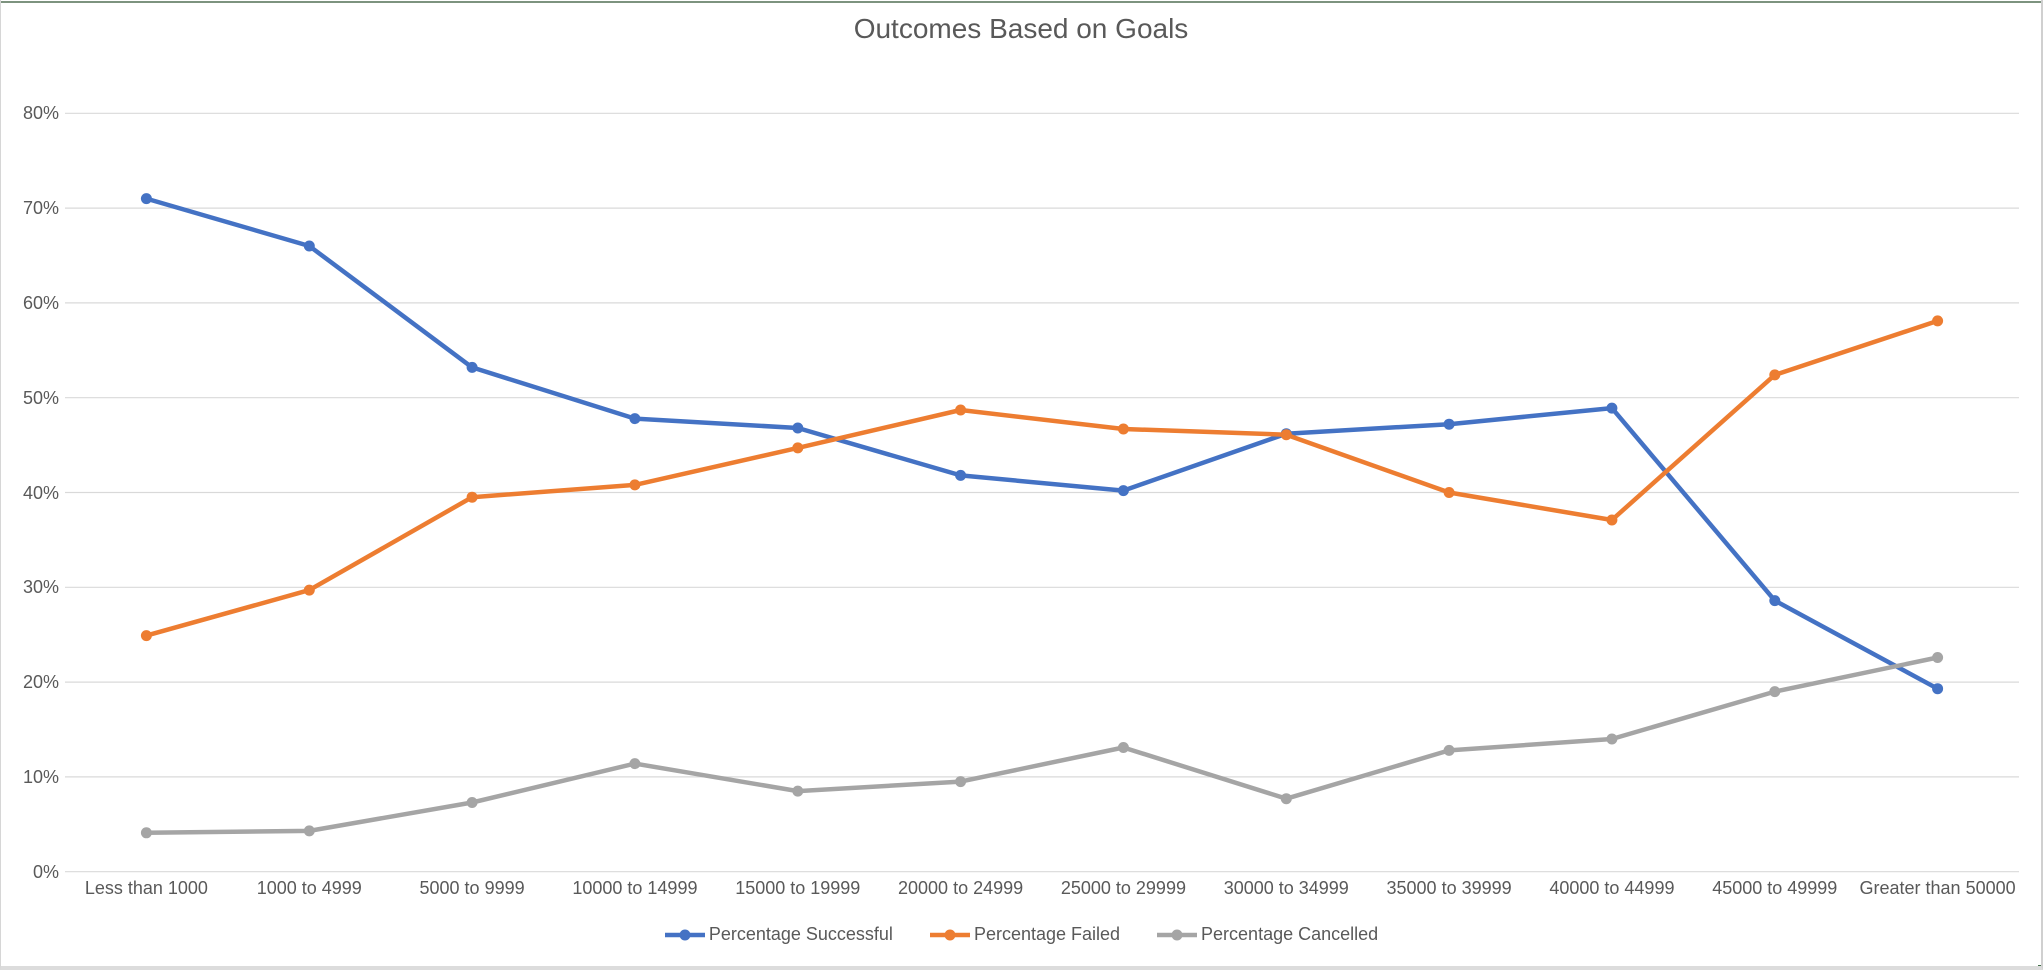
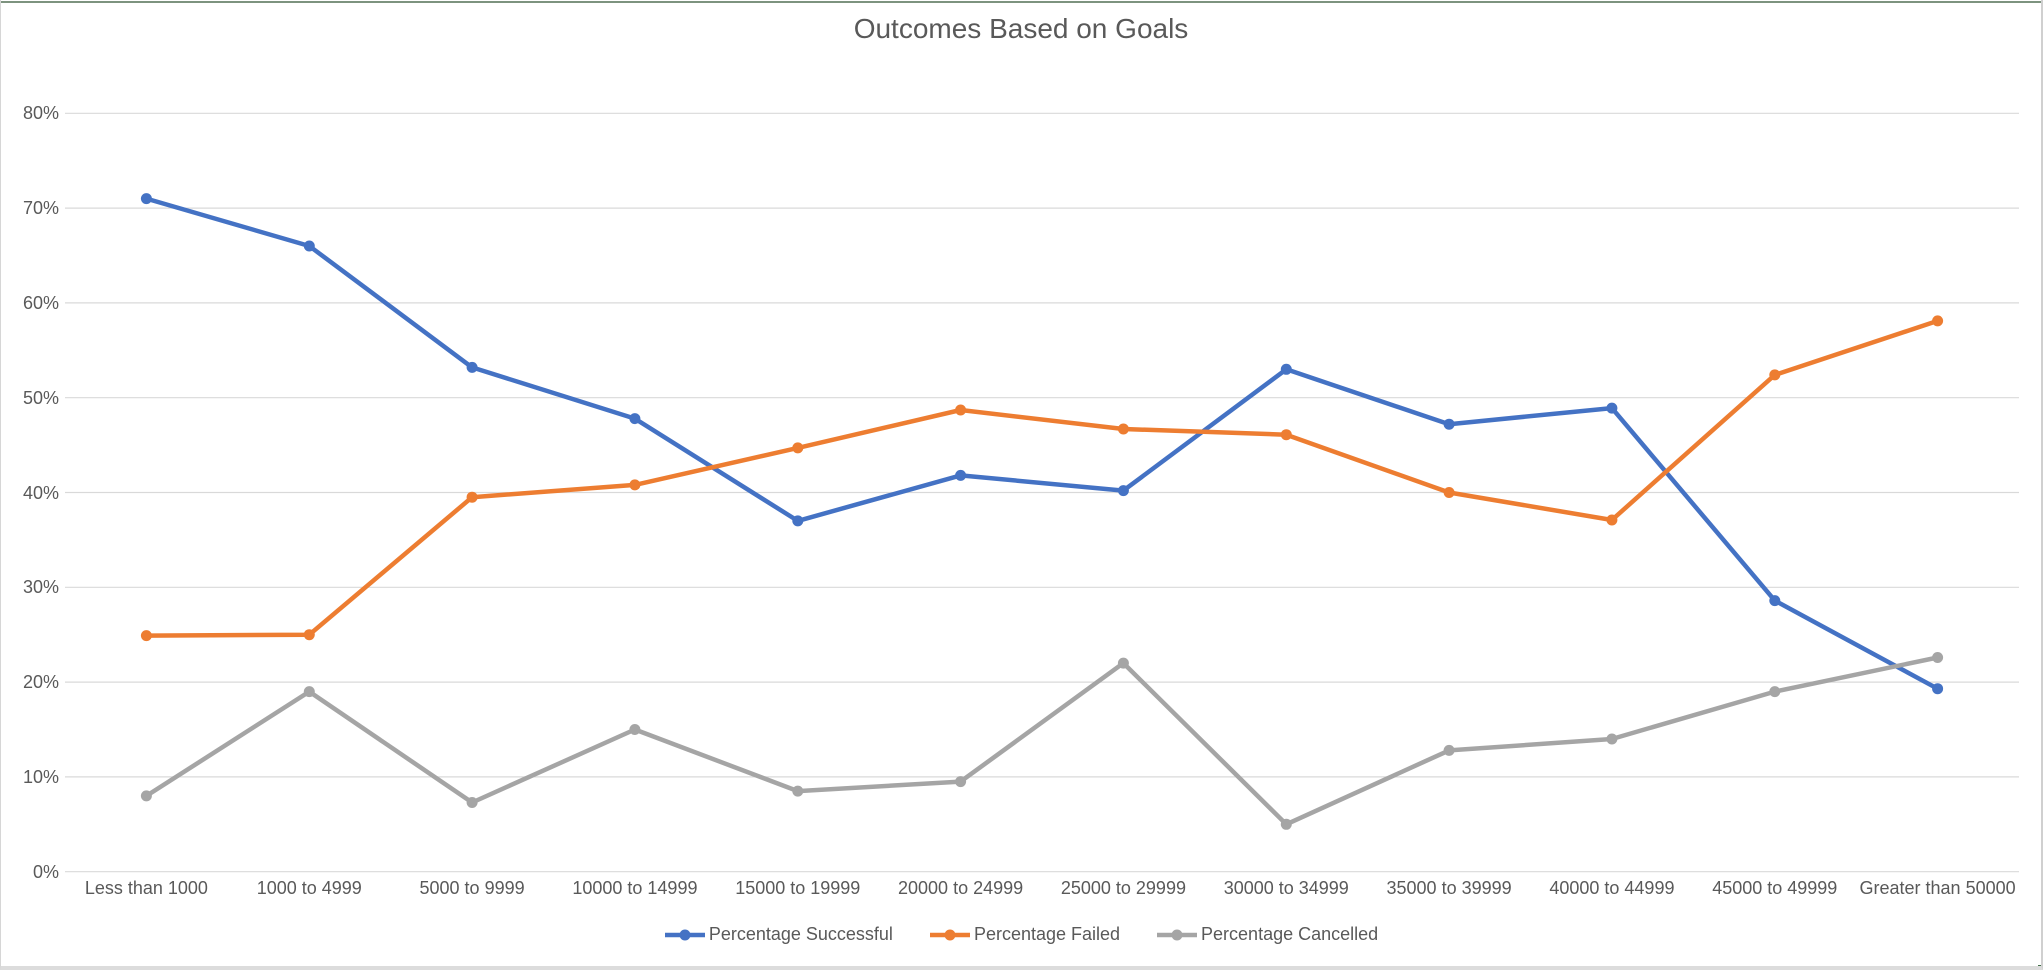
Percentage Cancelled/Less than 1000: 4% -> 8%
Percentage Failed/1000 to 4999: 30% -> 25%
Percentage Cancelled/1000 to 4999: 4% -> 19%
Percentage Cancelled/10000 to 14999: 11% -> 15%
Percentage Successful/15000 to 19999: 47% -> 37%
Percentage Cancelled/25000 to 29999: 13% -> 22%
Percentage Successful/30000 to 34999: 46% -> 53%
Percentage Cancelled/30000 to 34999: 8% -> 5%
